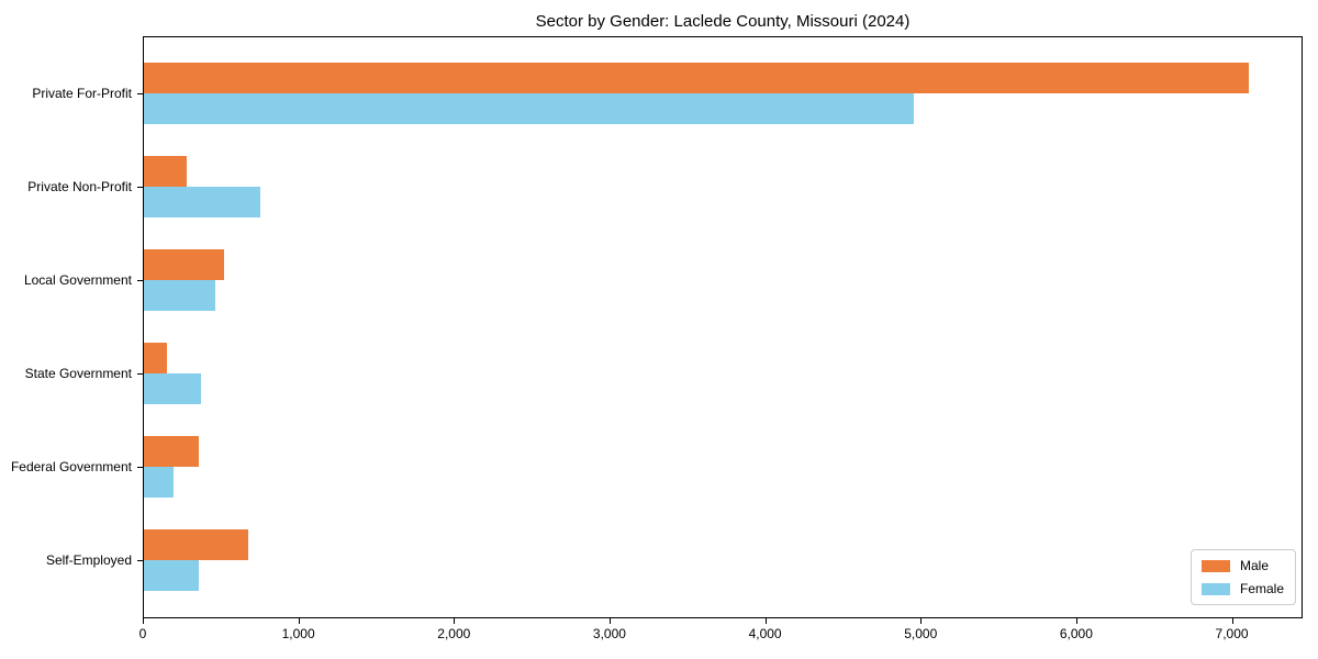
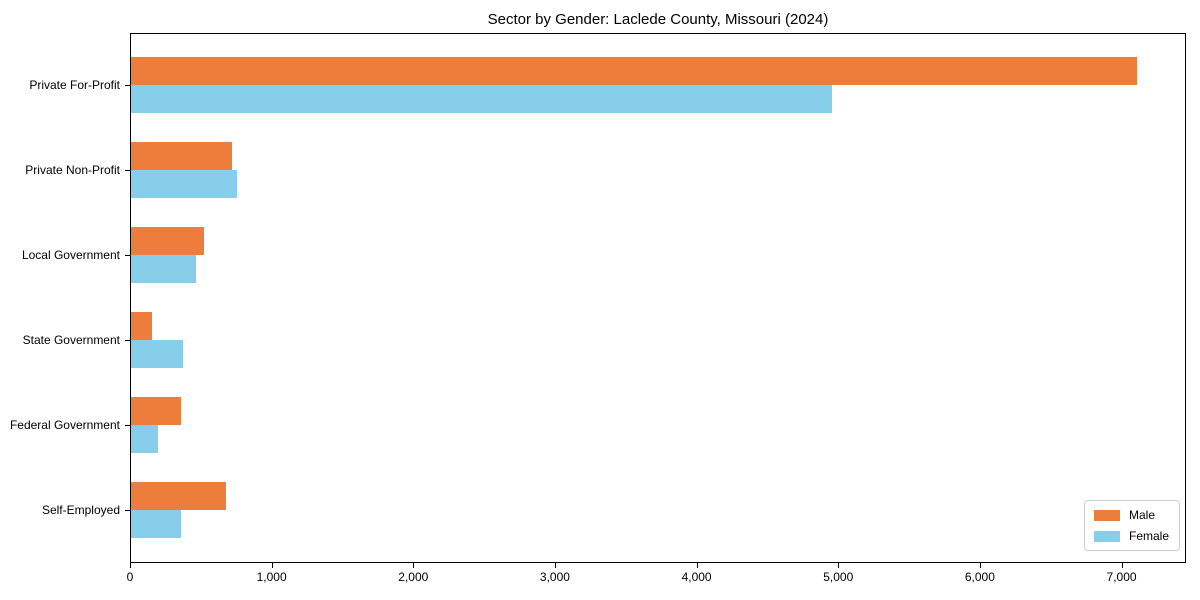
Male/Private Non-Profit: 280 -> 710
